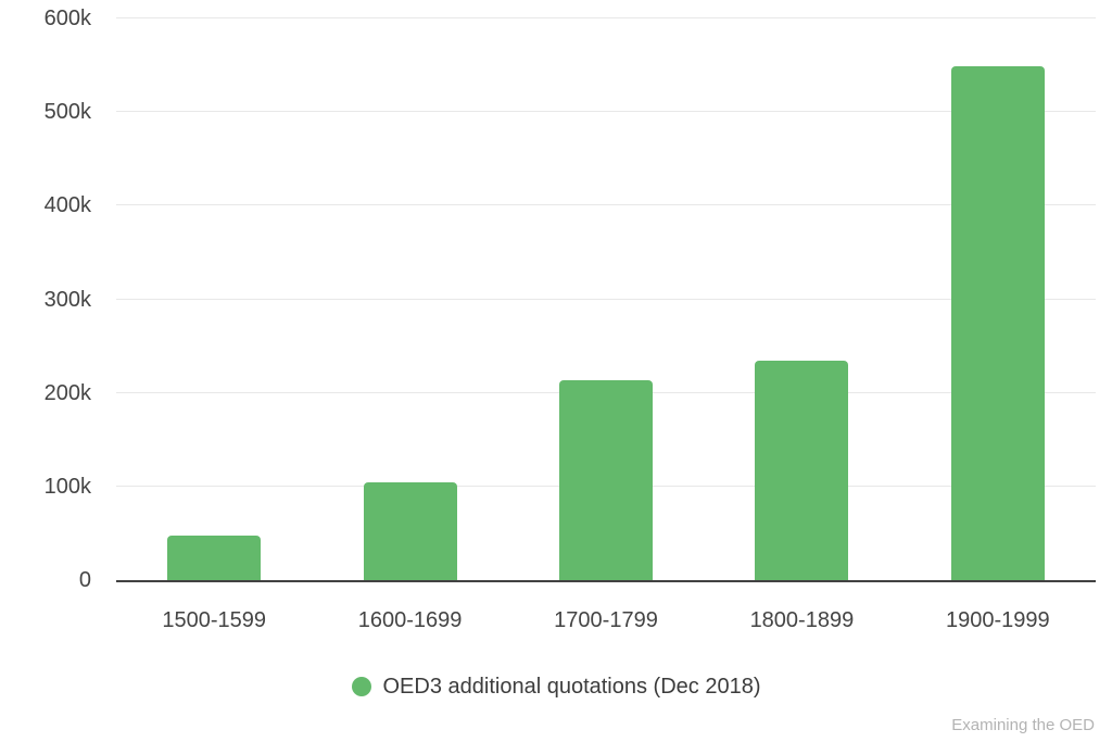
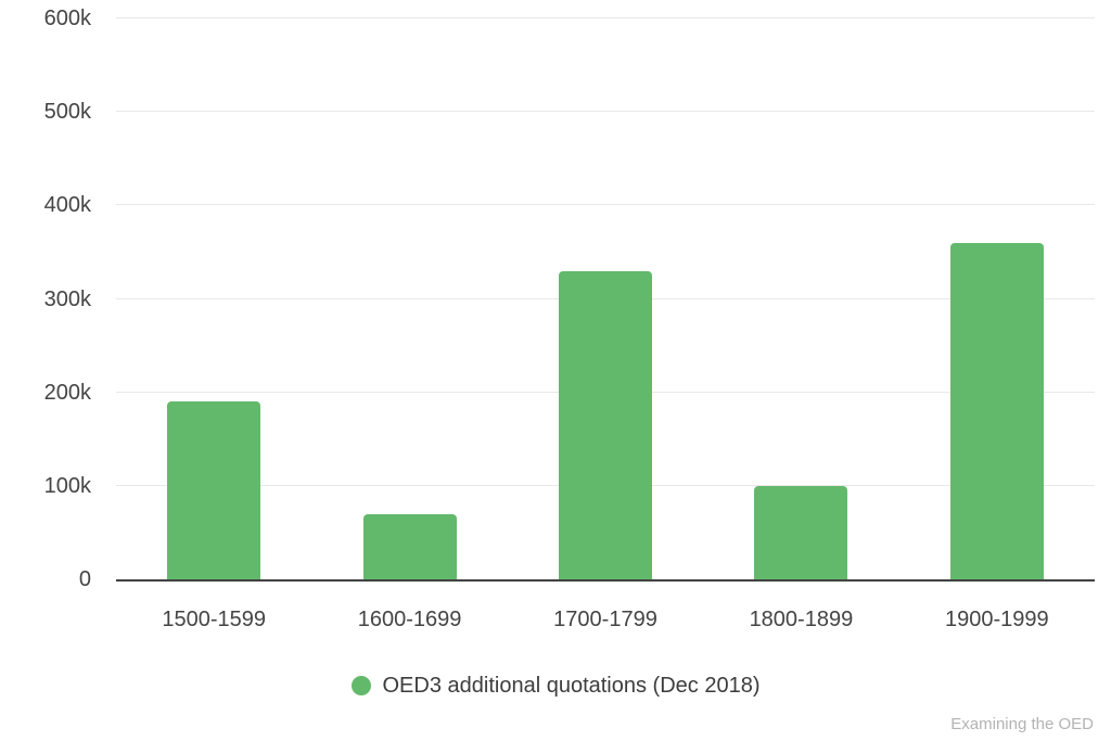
1500-1599: 50k -> 190k
1600-1699: 100k -> 70k
1700-1799: 210k -> 330k
1800-1899: 240k -> 100k
1900-1999: 550k -> 360k
